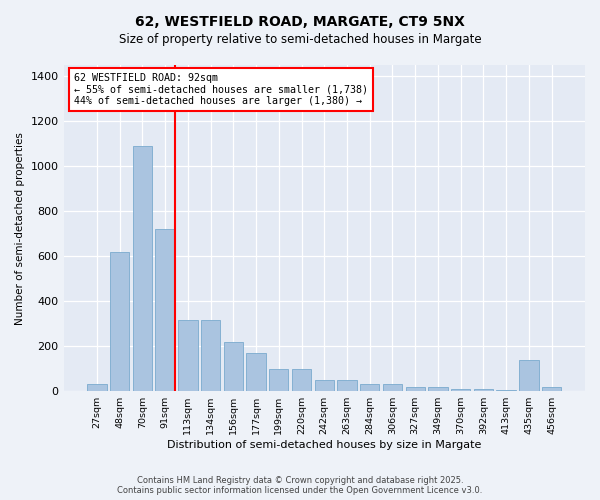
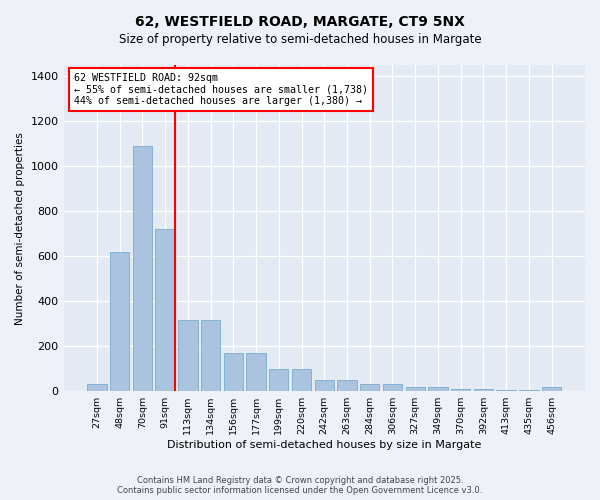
156sqm: 220 -> 170
435sqm: 140 -> 5
